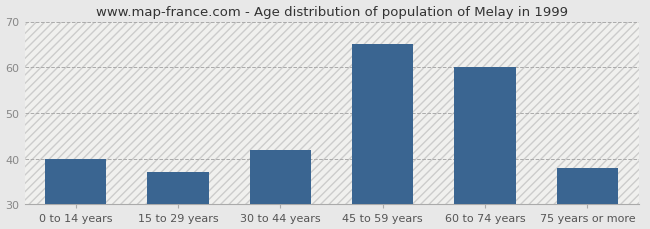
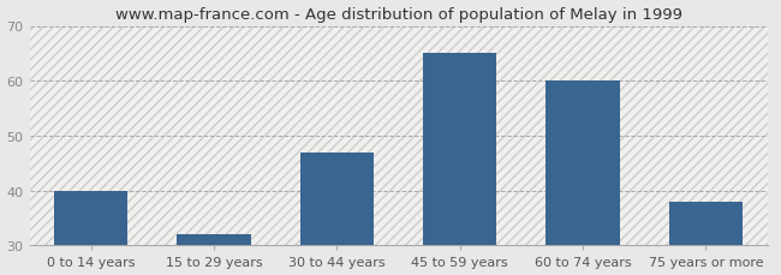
15 to 29 years: 37 -> 32
30 to 44 years: 42 -> 47
